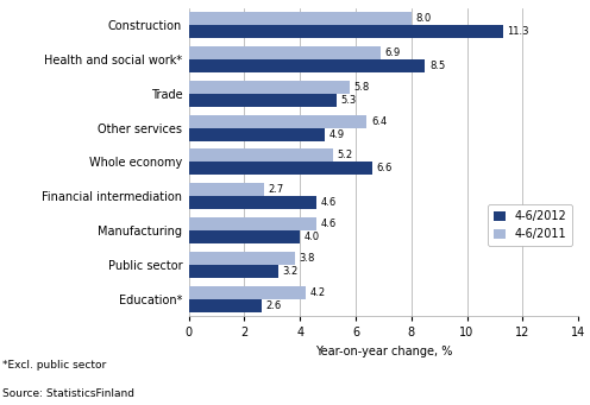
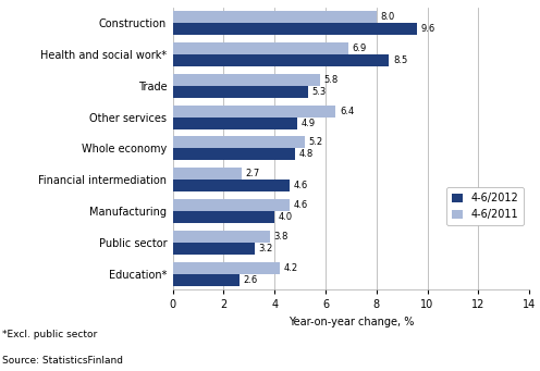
4-6/2012/Construction: 11.3 -> 9.6
4-6/2012/Whole economy: 6.6 -> 4.8
